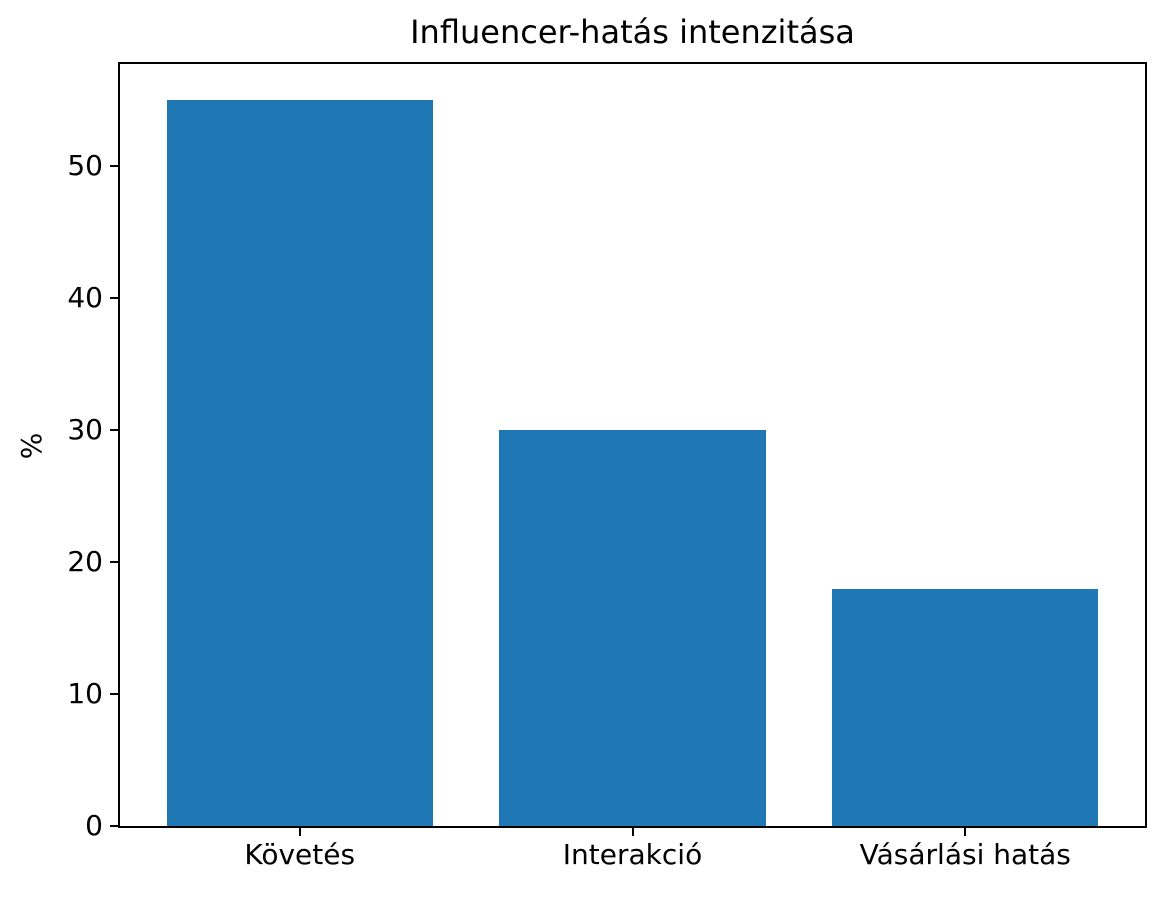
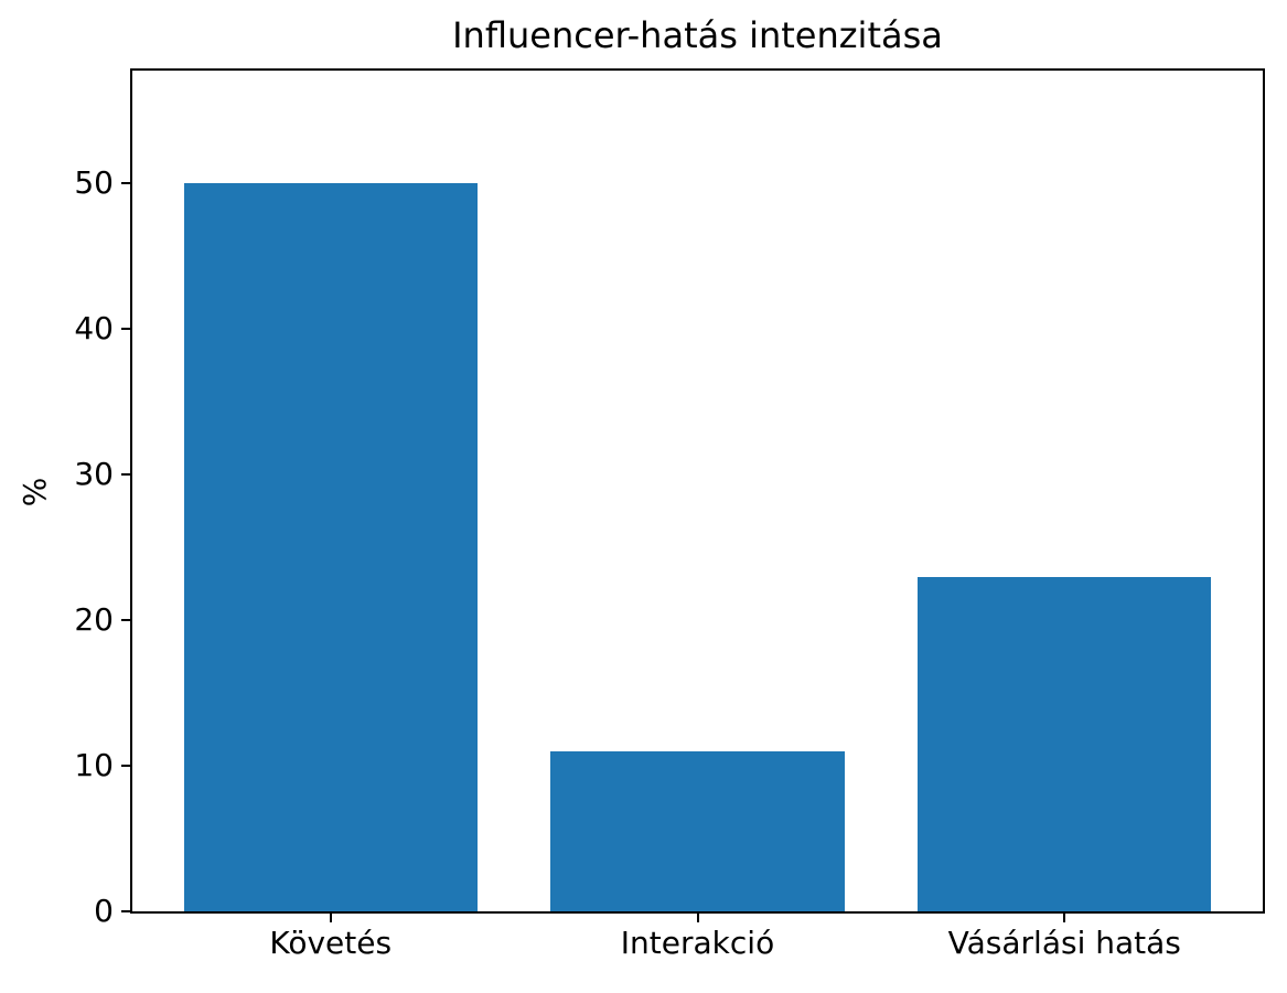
Követés: 55 -> 50
Interakció: 30 -> 11
Vásárlási hatás: 18 -> 23
